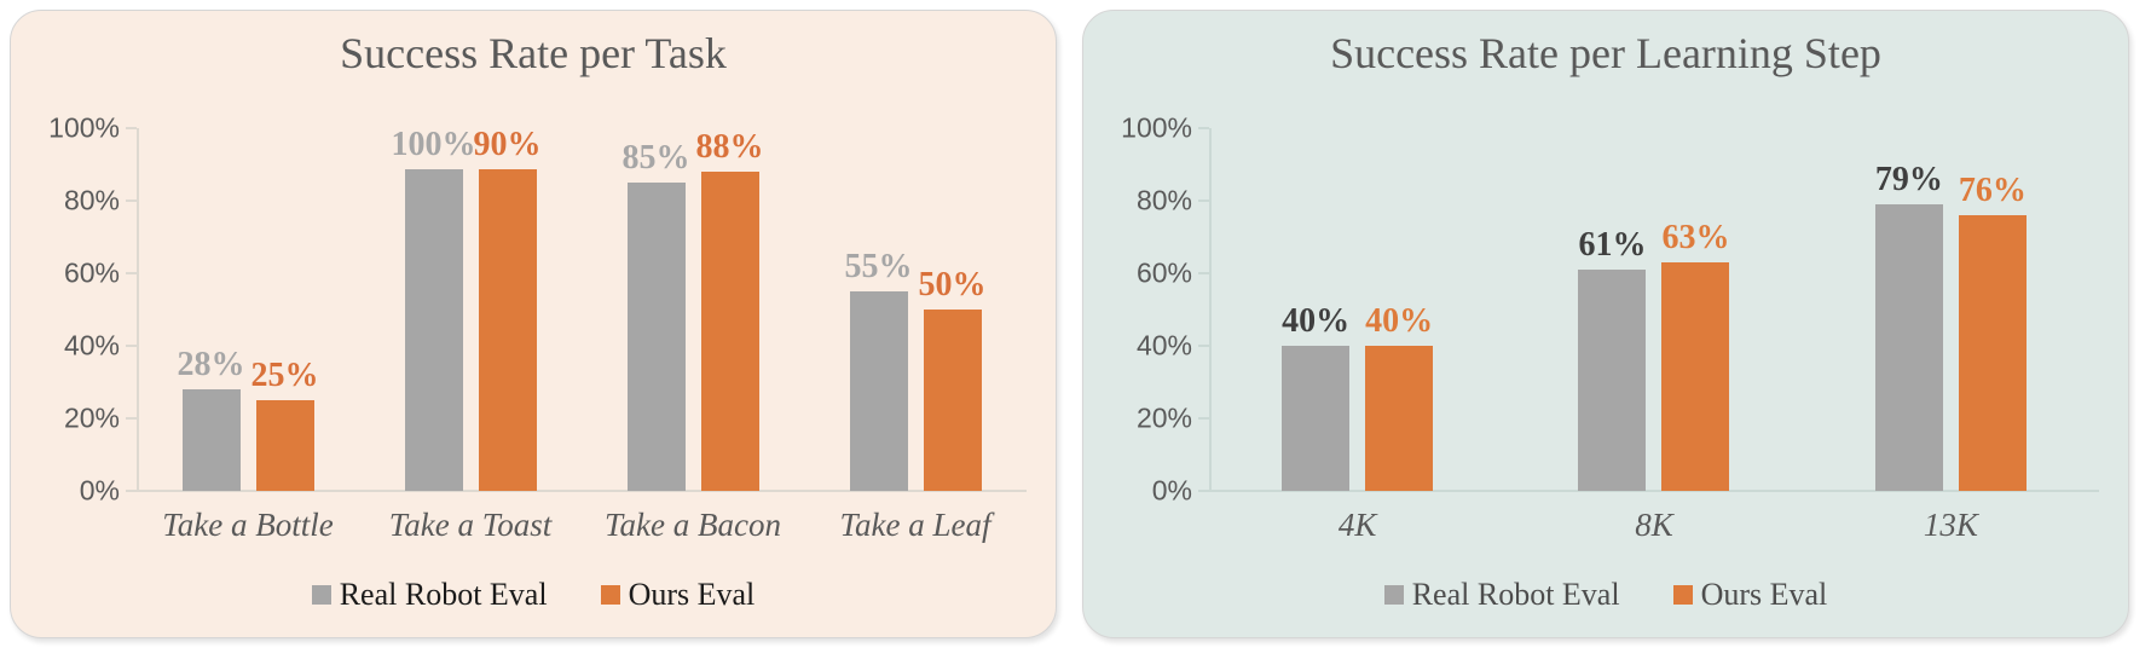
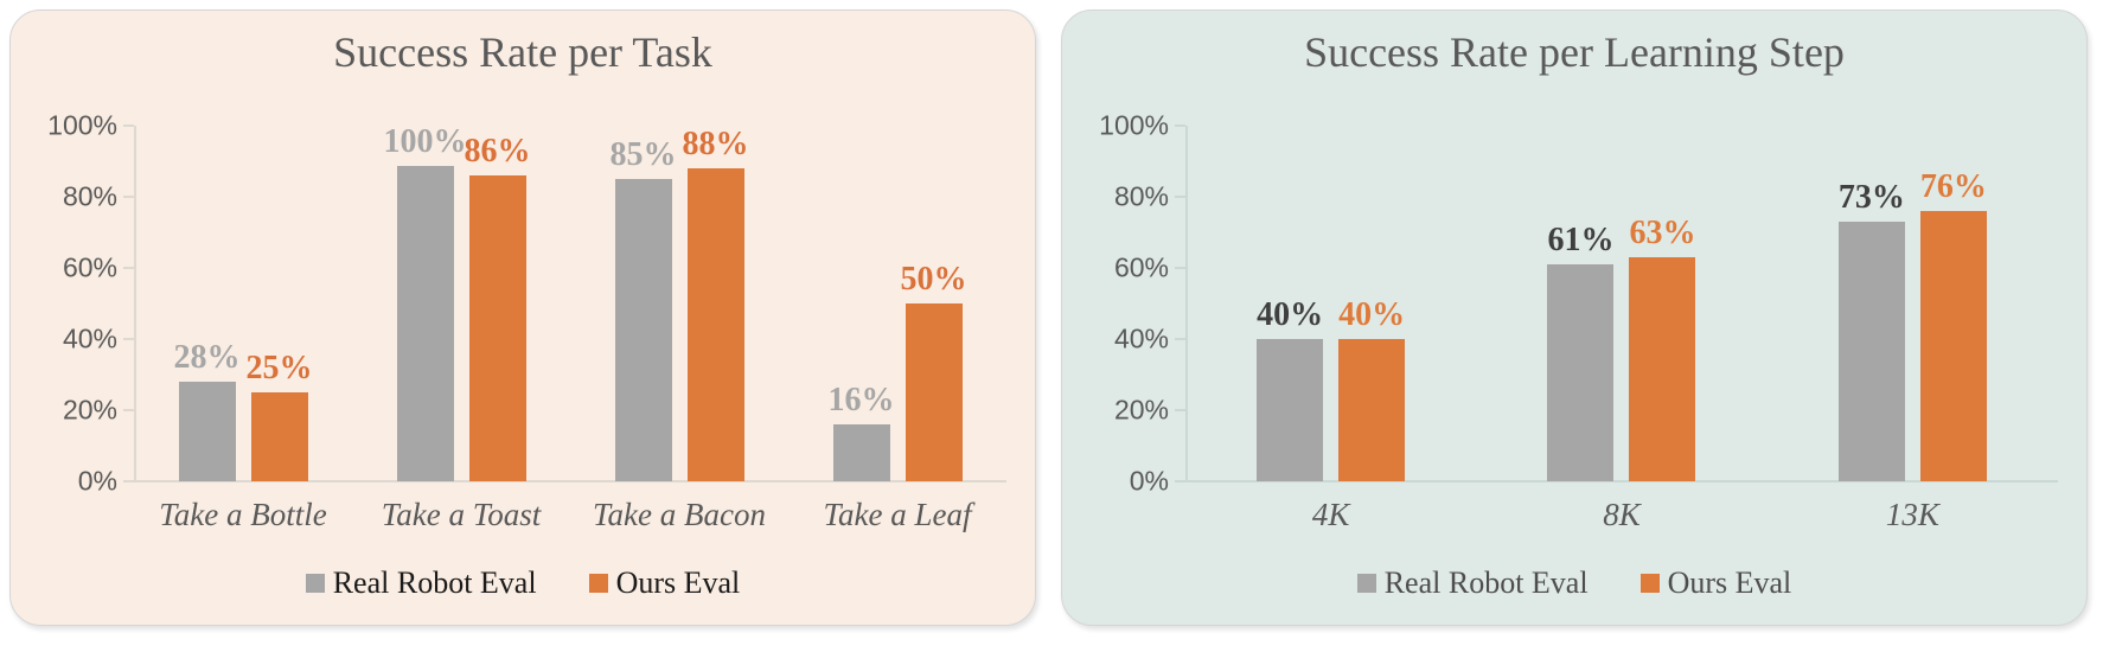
Success Rate per Task/Ours Eval/Take a Toast: 90% -> 86%
Success Rate per Task/Real Robot Eval/Take a Leaf: 55% -> 16%
Success Rate per Learning Step/Real Robot Eval/13K: 79% -> 73%
